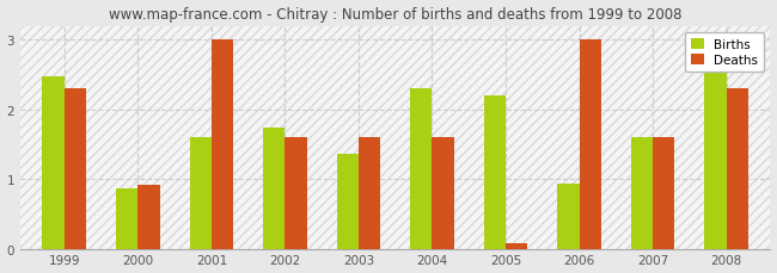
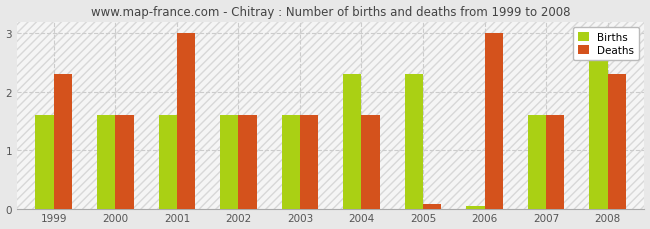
Births/1999: 2.48 -> 1.60
Births/2000: 0.86 -> 1.60
Deaths/2000: 0.92 -> 1.60
Births/2002: 1.74 -> 1.60
Births/2003: 1.36 -> 1.60
Births/2005: 2.20 -> 2.30
Births/2006: 0.94 -> 0.04
